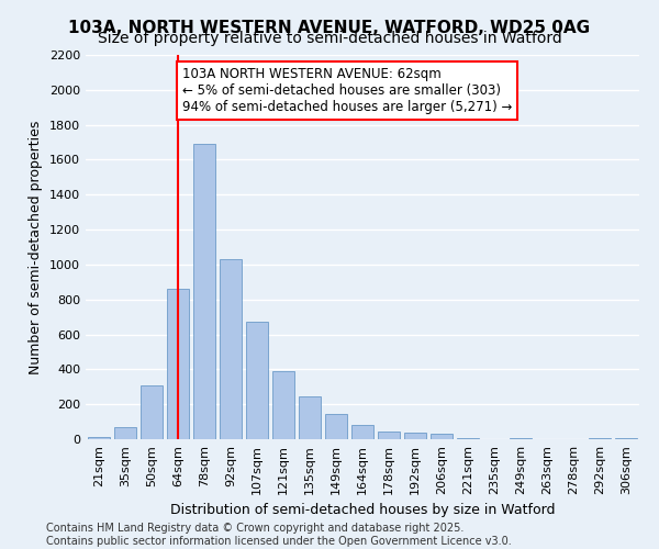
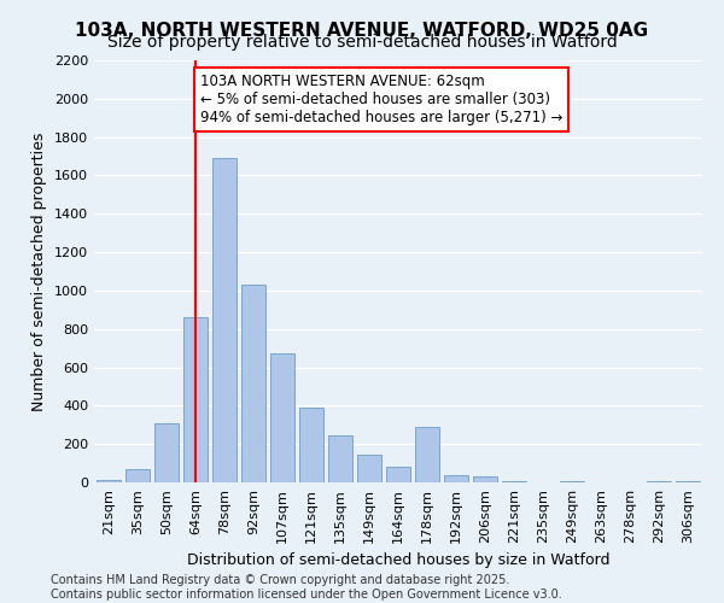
178sqm: 40 -> 290
